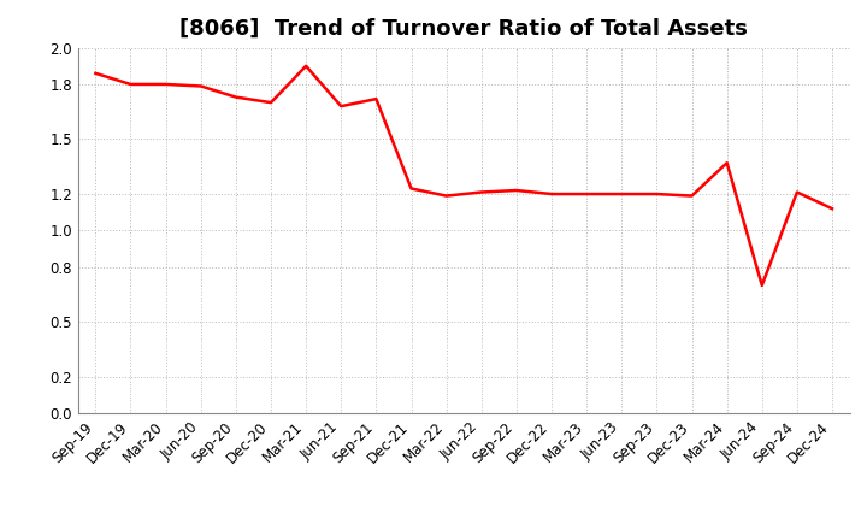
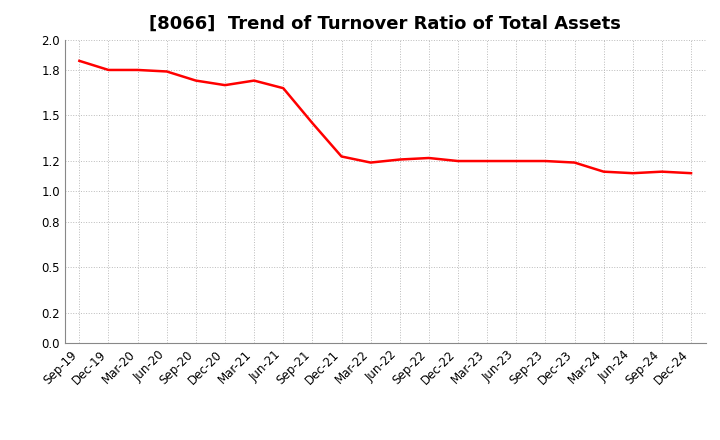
Mar-21: 1.90 -> 1.73
Sep-21: 1.72 -> 1.45
Mar-24: 1.37 -> 1.13
Jun-24: 0.70 -> 1.12
Sep-24: 1.21 -> 1.13
